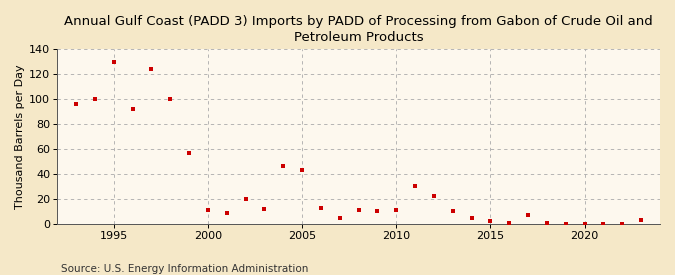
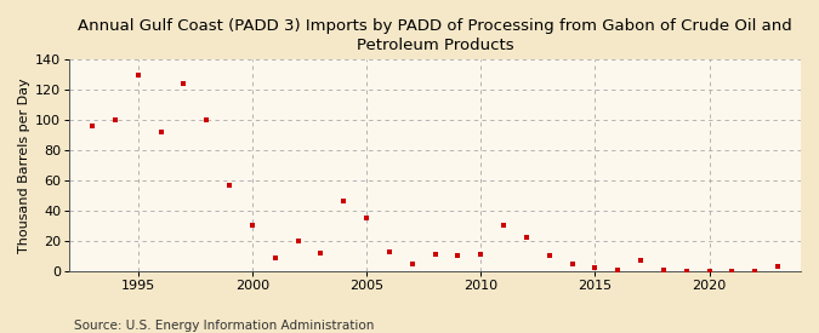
2000: 11 -> 30
2005: 43 -> 35
